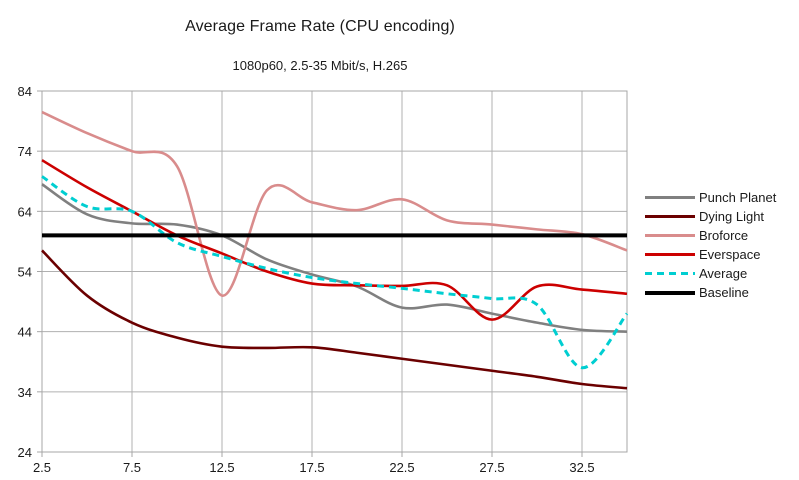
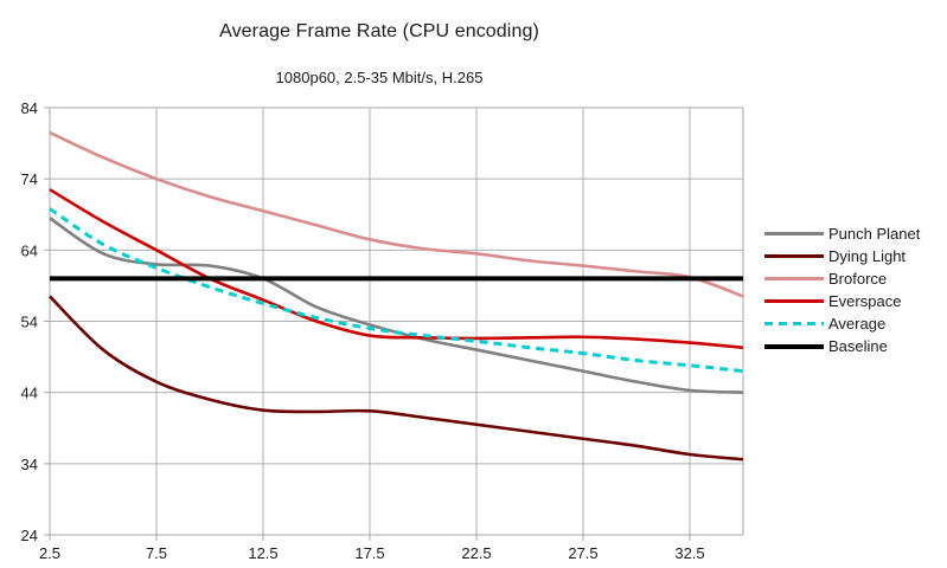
Average/7.5: 64 -> 62
Broforce/12.5: 50 -> 70
Punch Planet/22.5: 48 -> 50
Broforce/22.5: 66 -> 64
Everspace/27.5: 46 -> 52
Average/32.5: 38 -> 48
